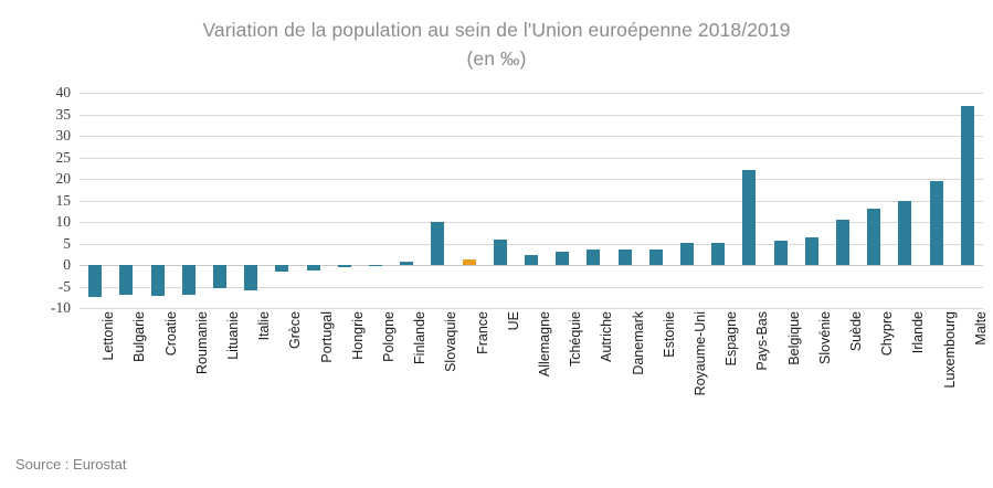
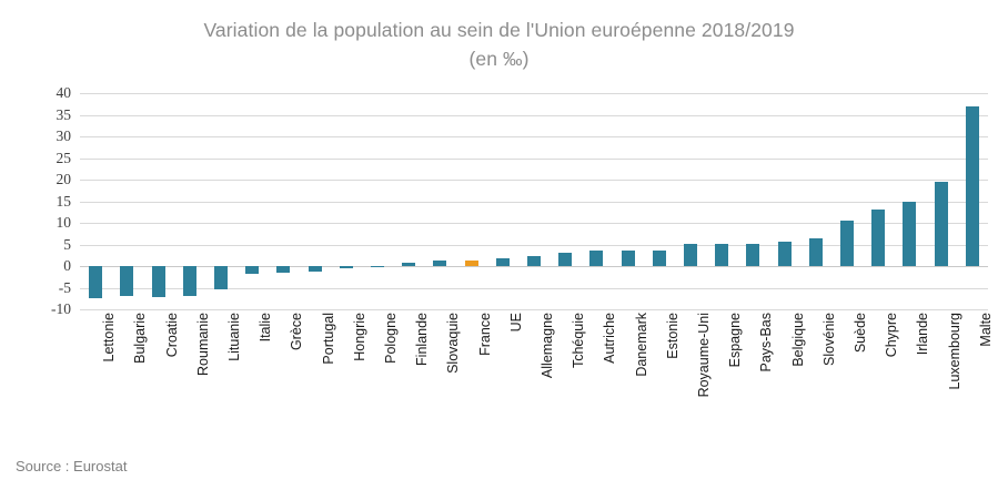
Italie: -6 -> -2
Slovaquie: 10 -> 1
UE: 6 -> 2
Pays-Bas: 22 -> 5
